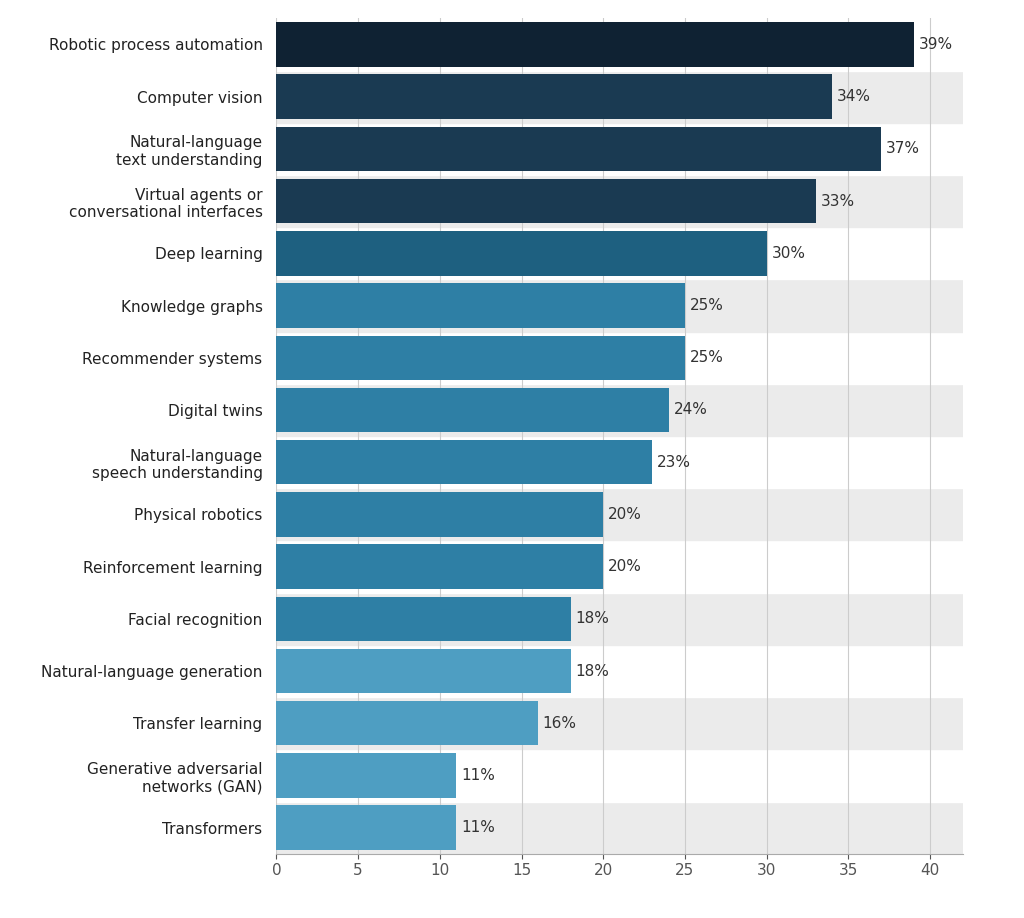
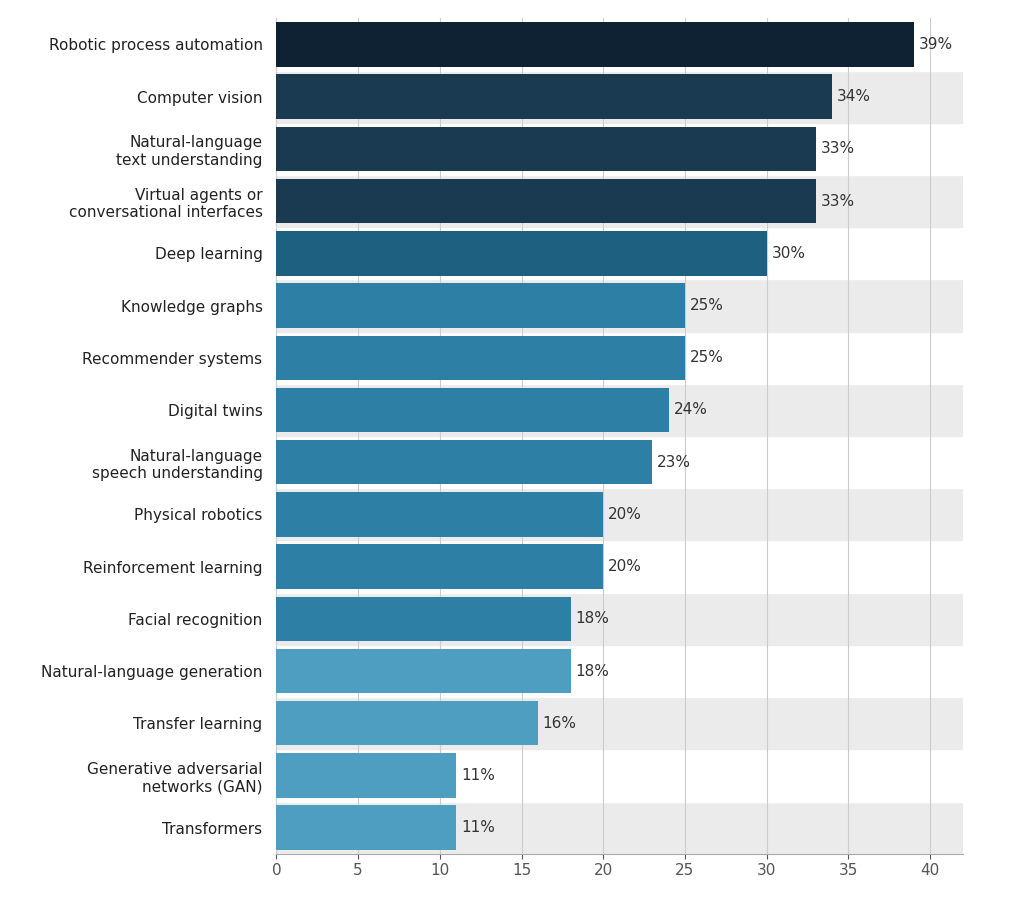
Natural-language text understanding: 37% -> 33%
